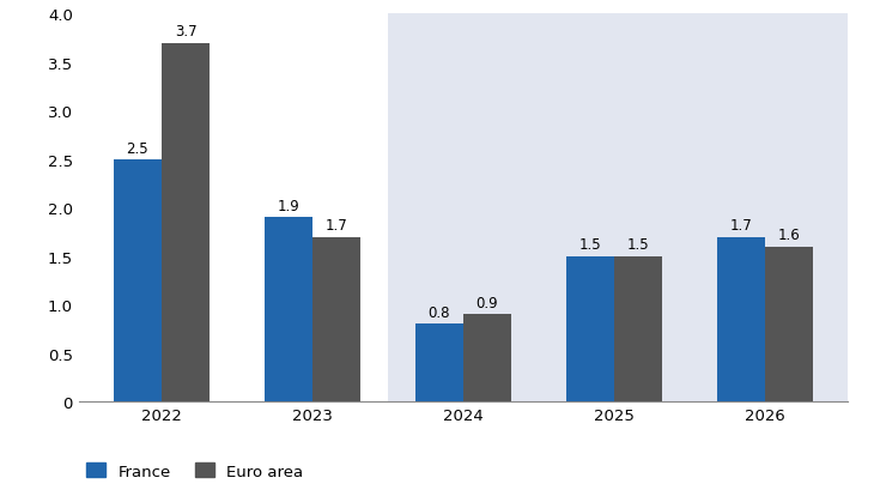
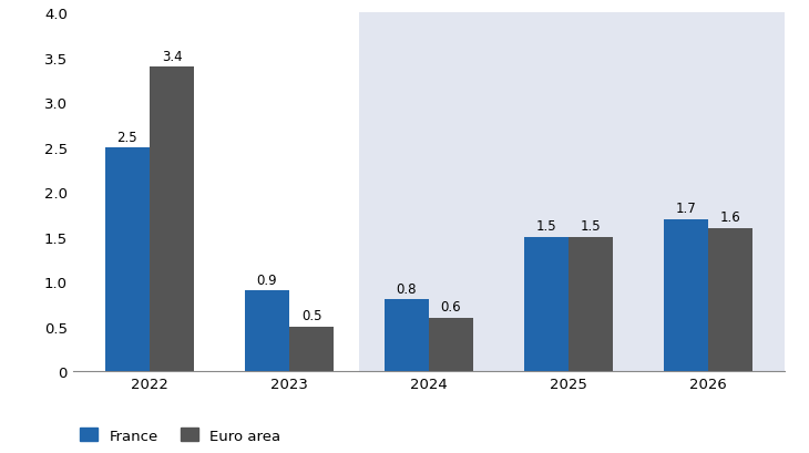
Euro area/2022: 3.7 -> 3.4
France/2023: 1.9 -> 0.9
Euro area/2023: 1.7 -> 0.5
Euro area/2024: 0.9 -> 0.6
